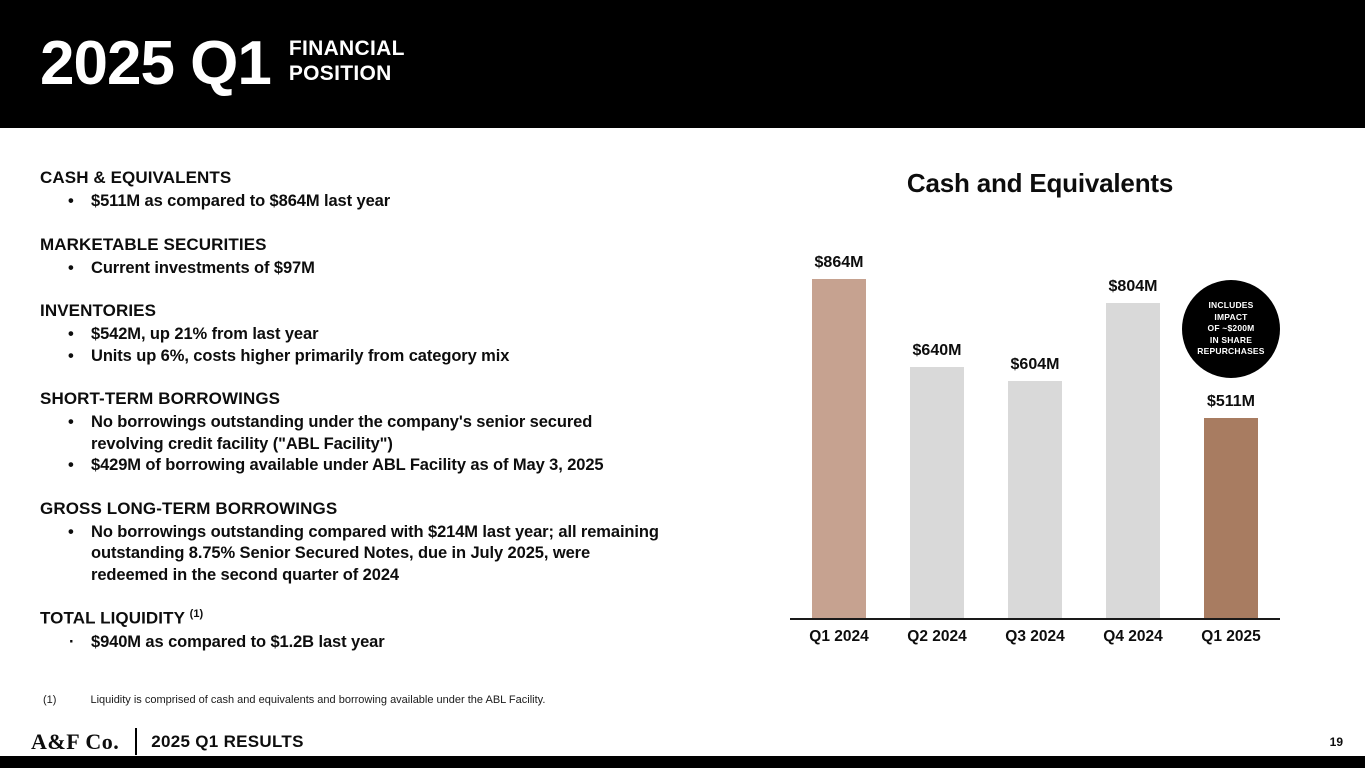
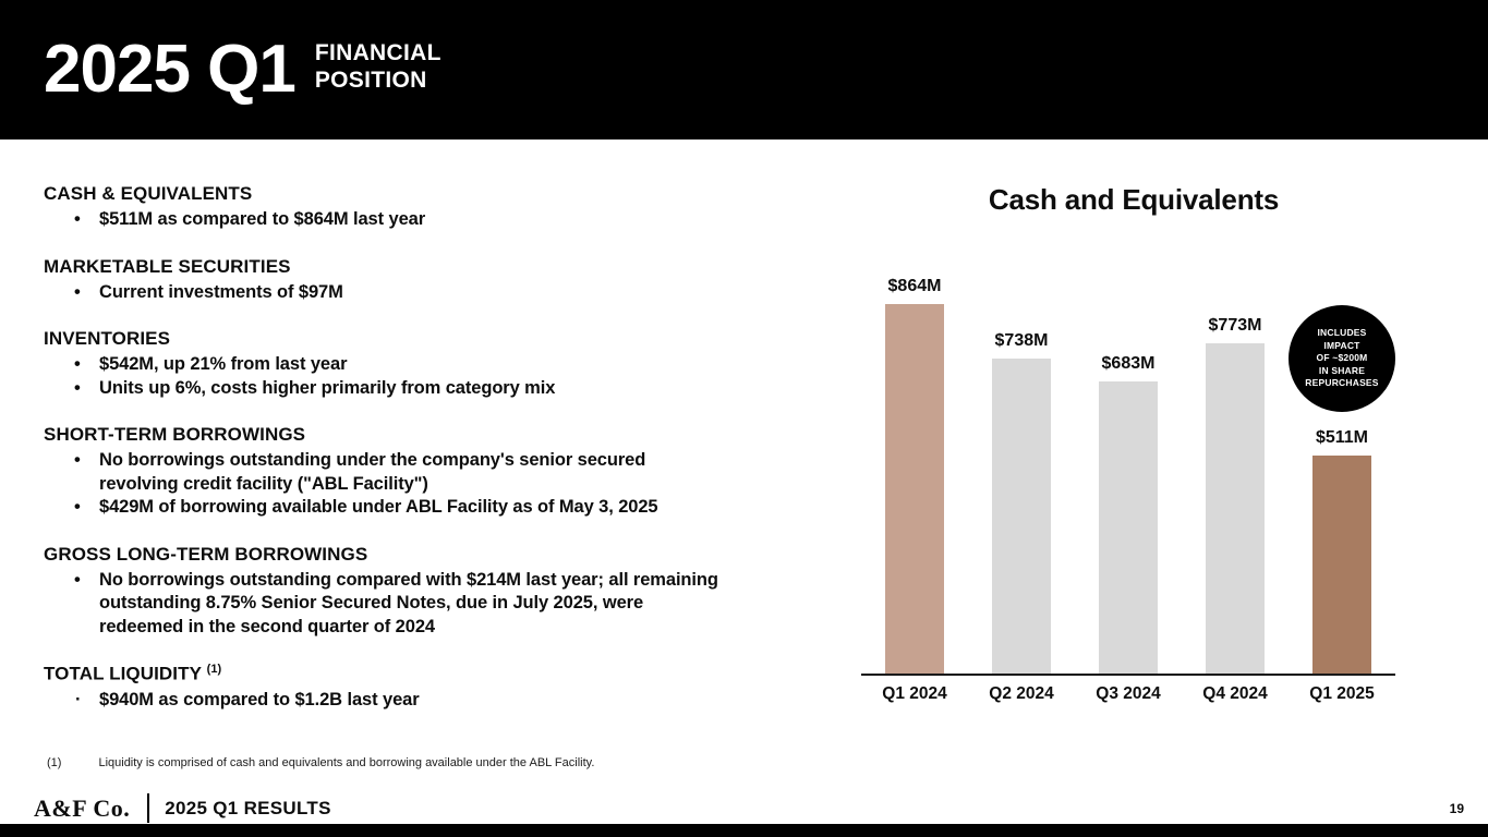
Q2 2024: $640M -> $738M
Q3 2024: $604M -> $683M
Q4 2024: $804M -> $773M
